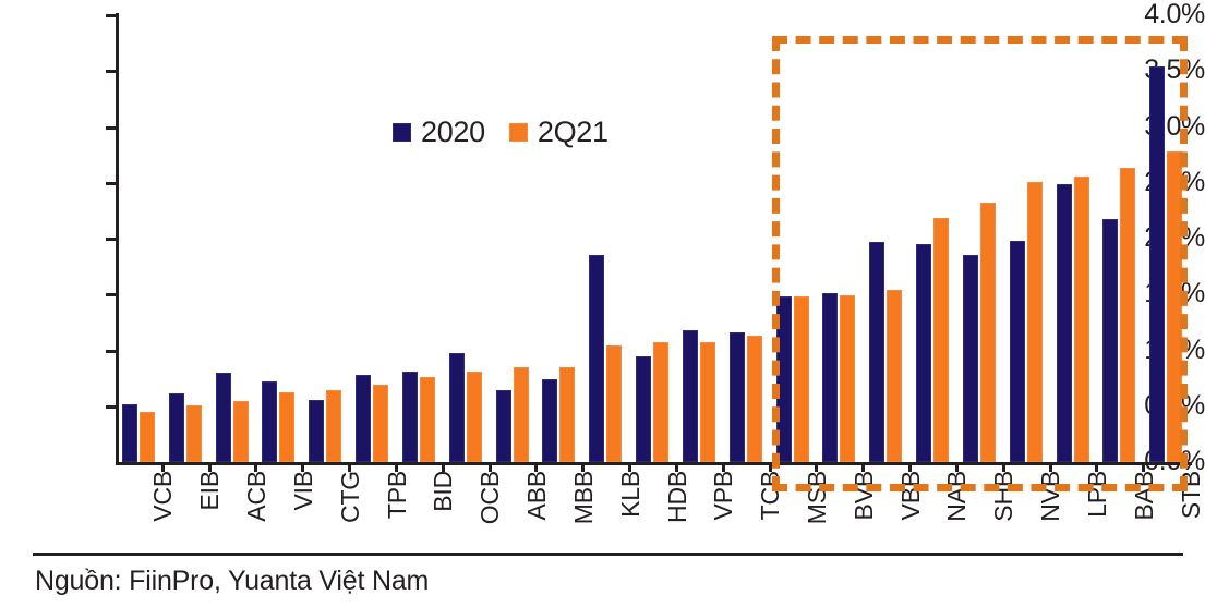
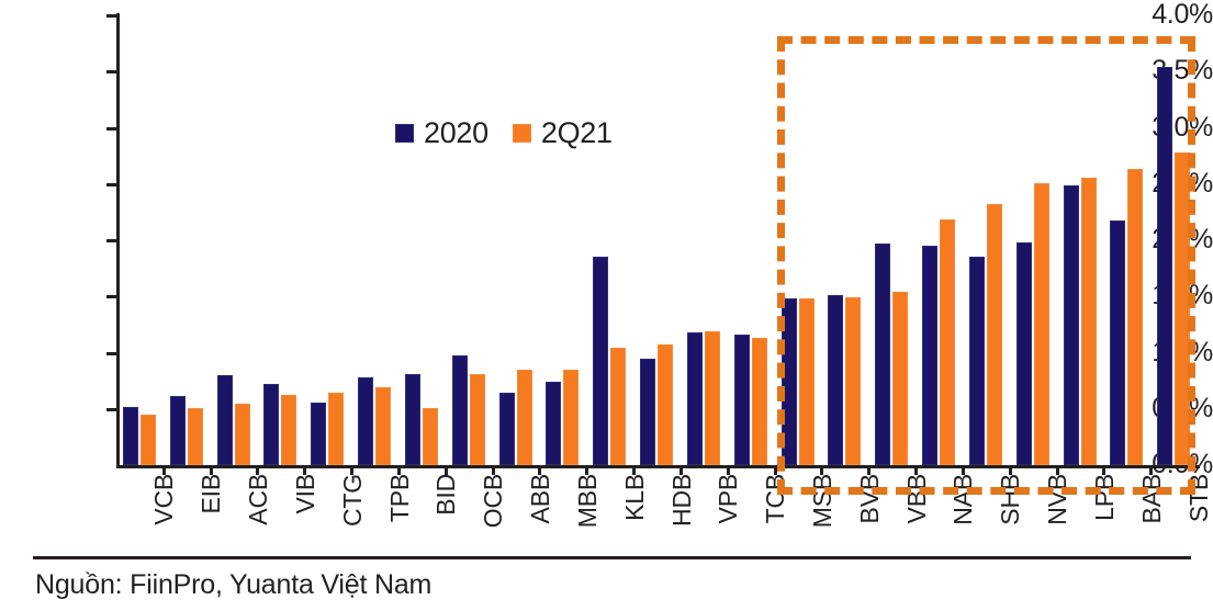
2Q21/BID: 0.76% -> 0.51%
2Q21/VPB: 1.07% -> 1.19%
